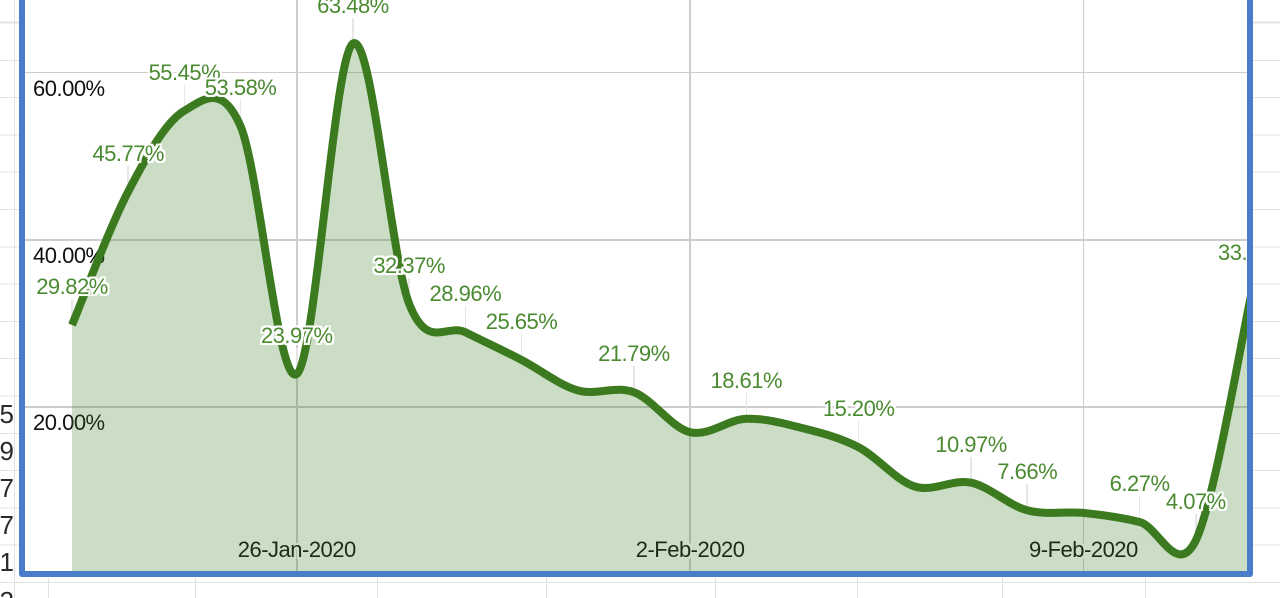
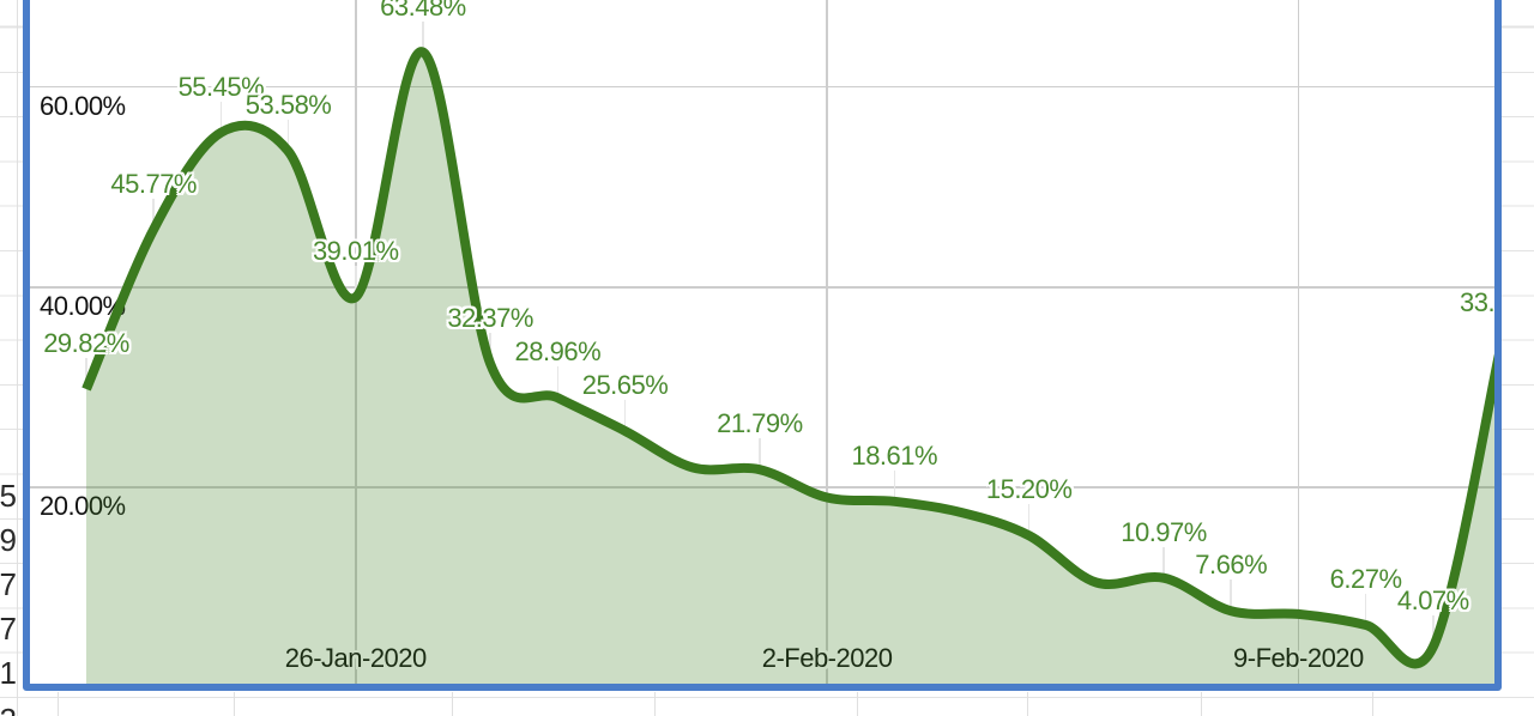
26-Jan-2020: 23.97% -> 39.01%
2-Feb-2020: 17% -> 19%
